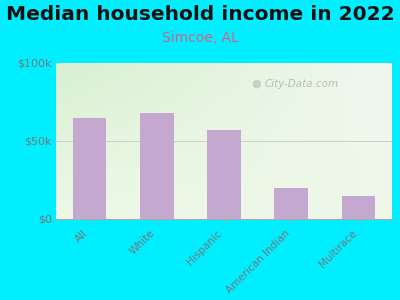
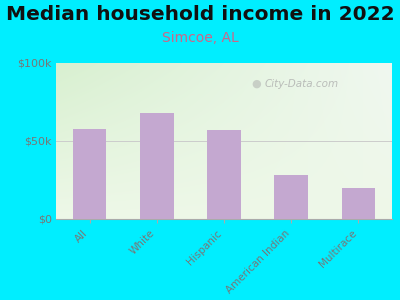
All: $65k -> $58k
American Indian: $20k -> $28k
Multirace: $15k -> $20k
